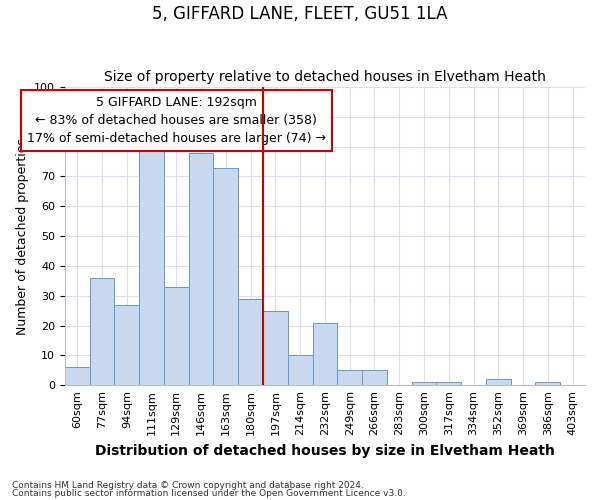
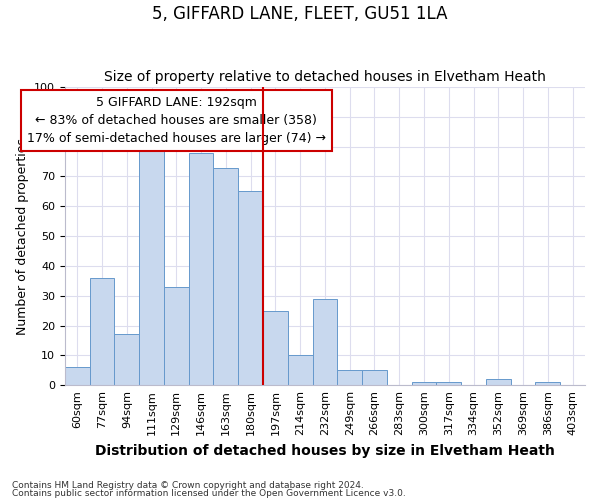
94sqm: 27 -> 17
180sqm: 29 -> 65
232sqm: 21 -> 29
